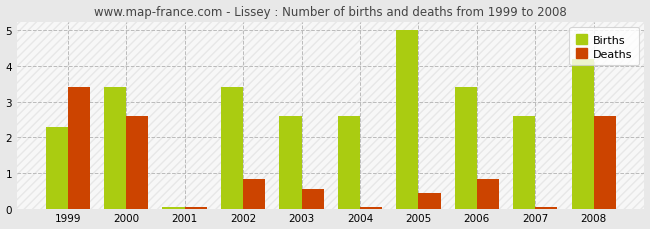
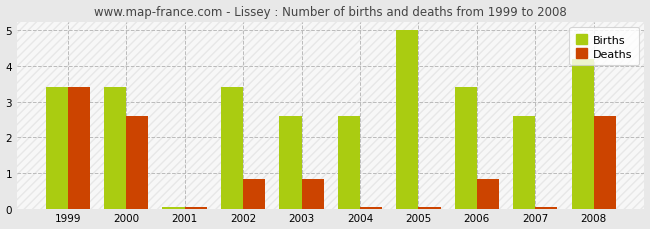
Births/1999: 2.30 -> 3.40
Deaths/2003: 0.55 -> 0.83
Deaths/2005: 0.45 -> 0.04
